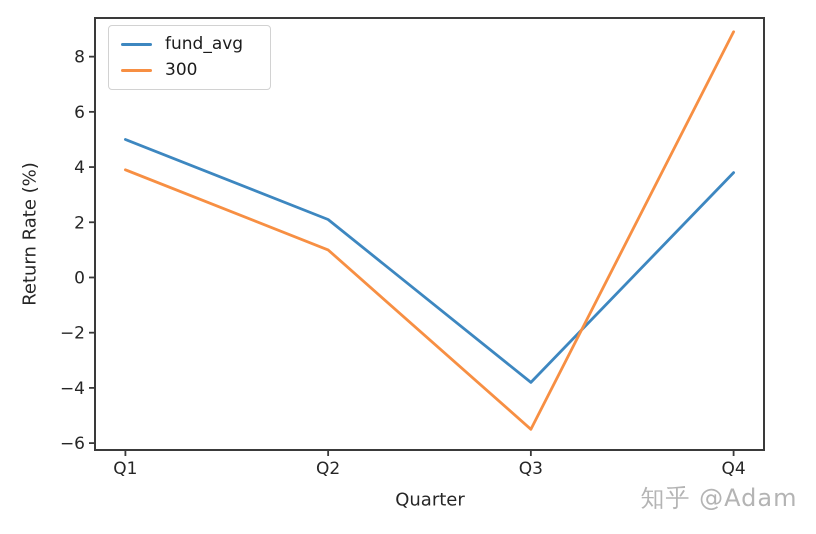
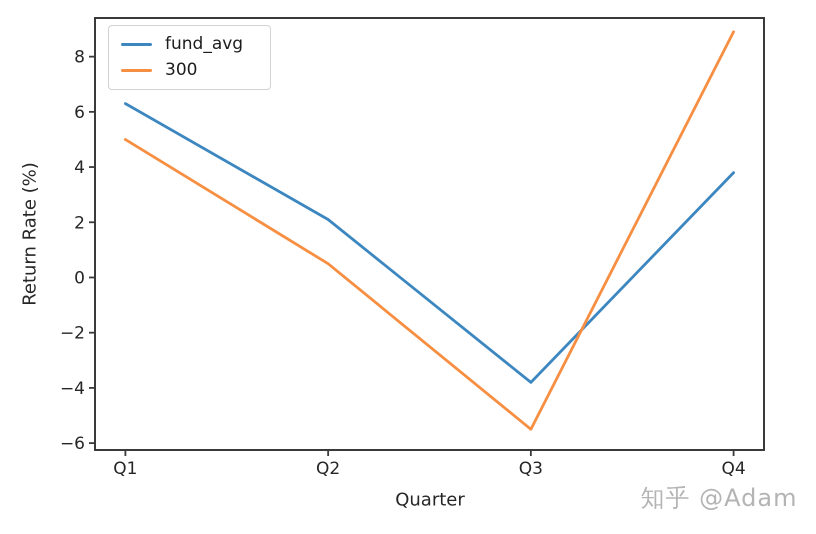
fund_avg/Q1: 5.0 -> 6.3
300/Q1: 3.9 -> 5.0
300/Q2: 1.0 -> 0.5
